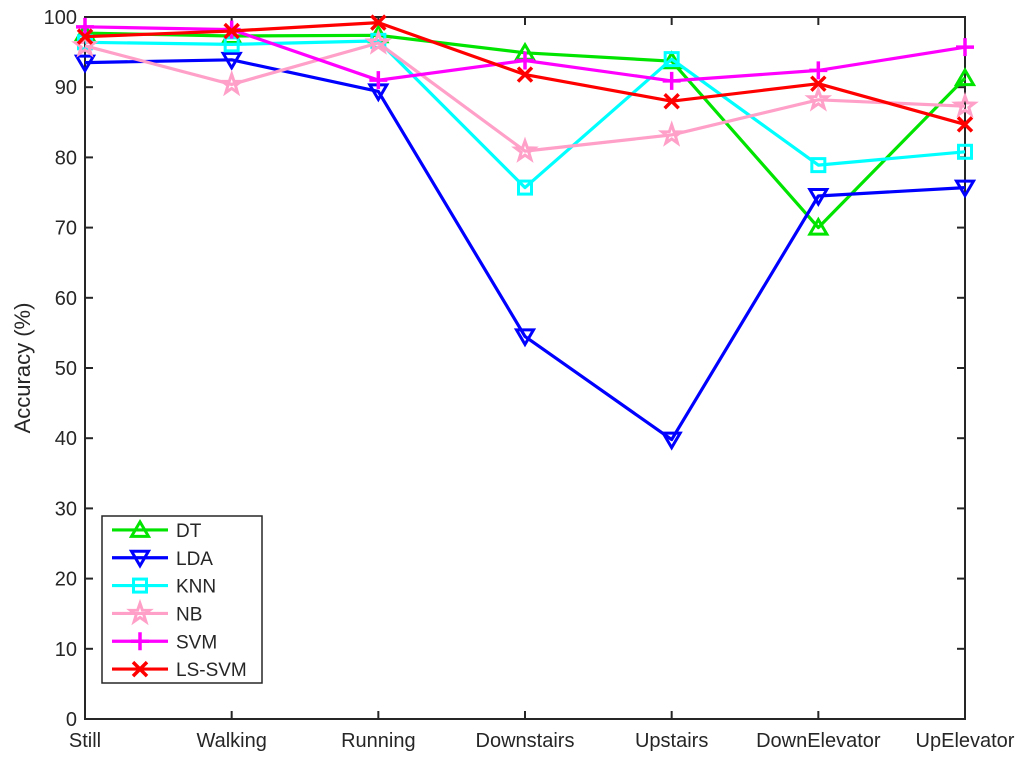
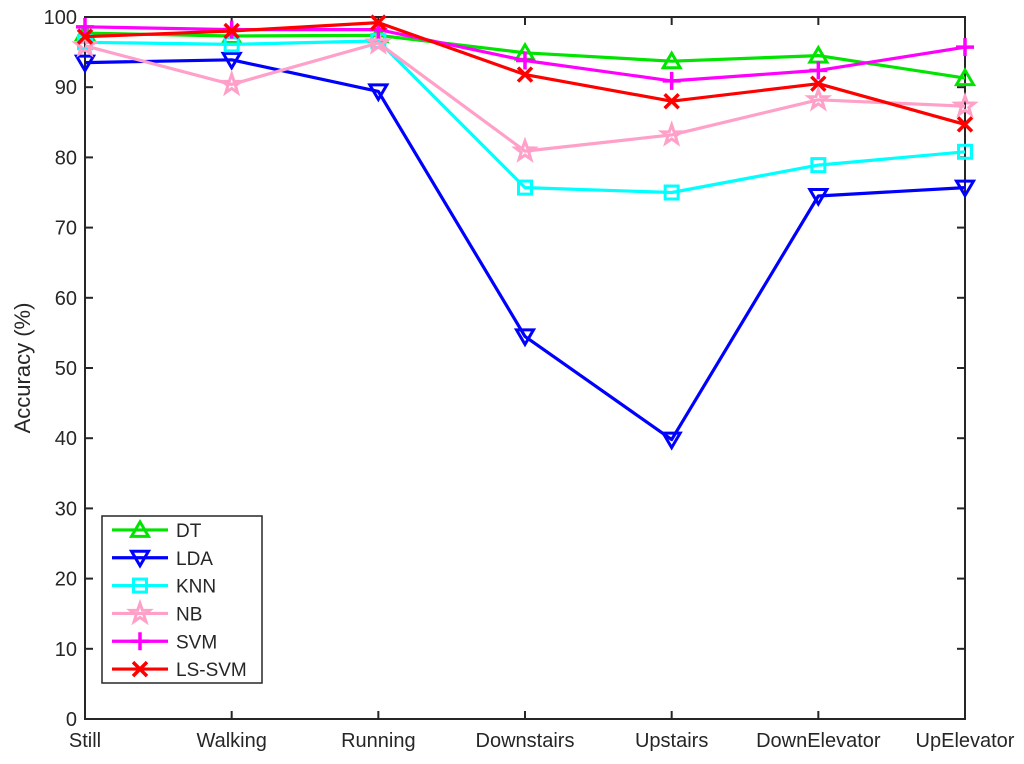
SVM/Running: 91 -> 98
KNN/Upstairs: 94 -> 75
DT/DownElevator: 70 -> 94
